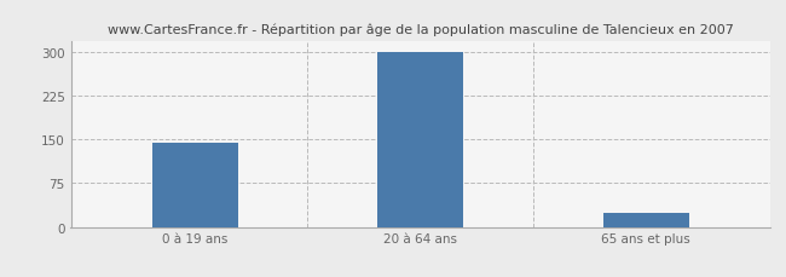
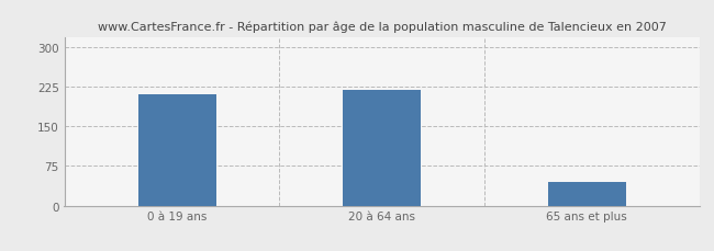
0 à 19 ans: 145 -> 210
20 à 64 ans: 300 -> 220
65 ans et plus: 25 -> 45
